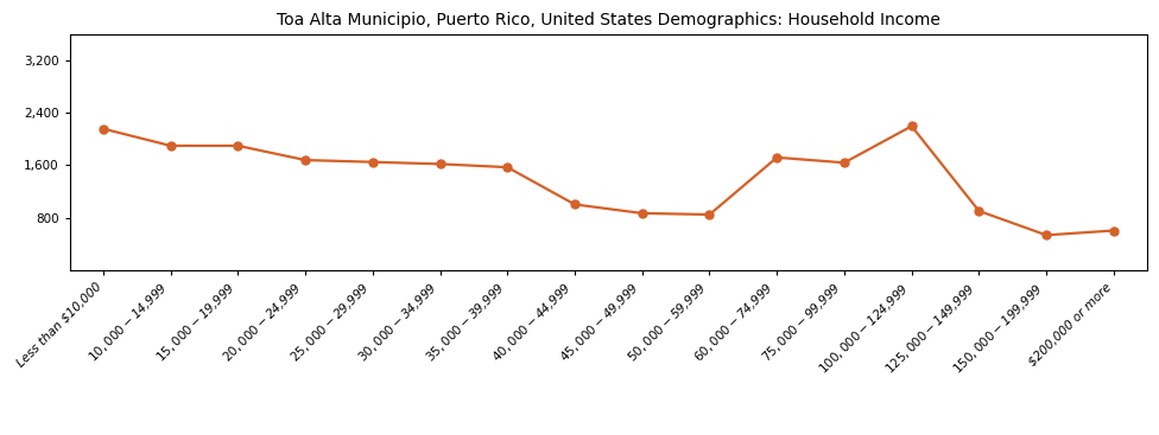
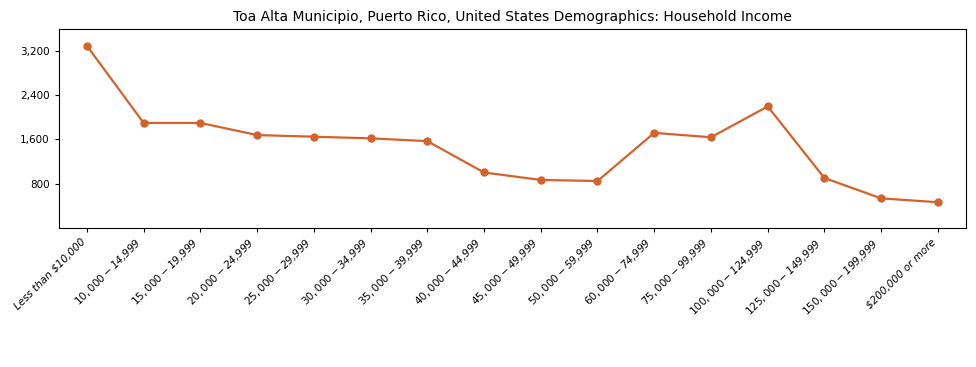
Less than $10,000: 2,160 -> 3,300
$200,000 or more: 600 -> 460
